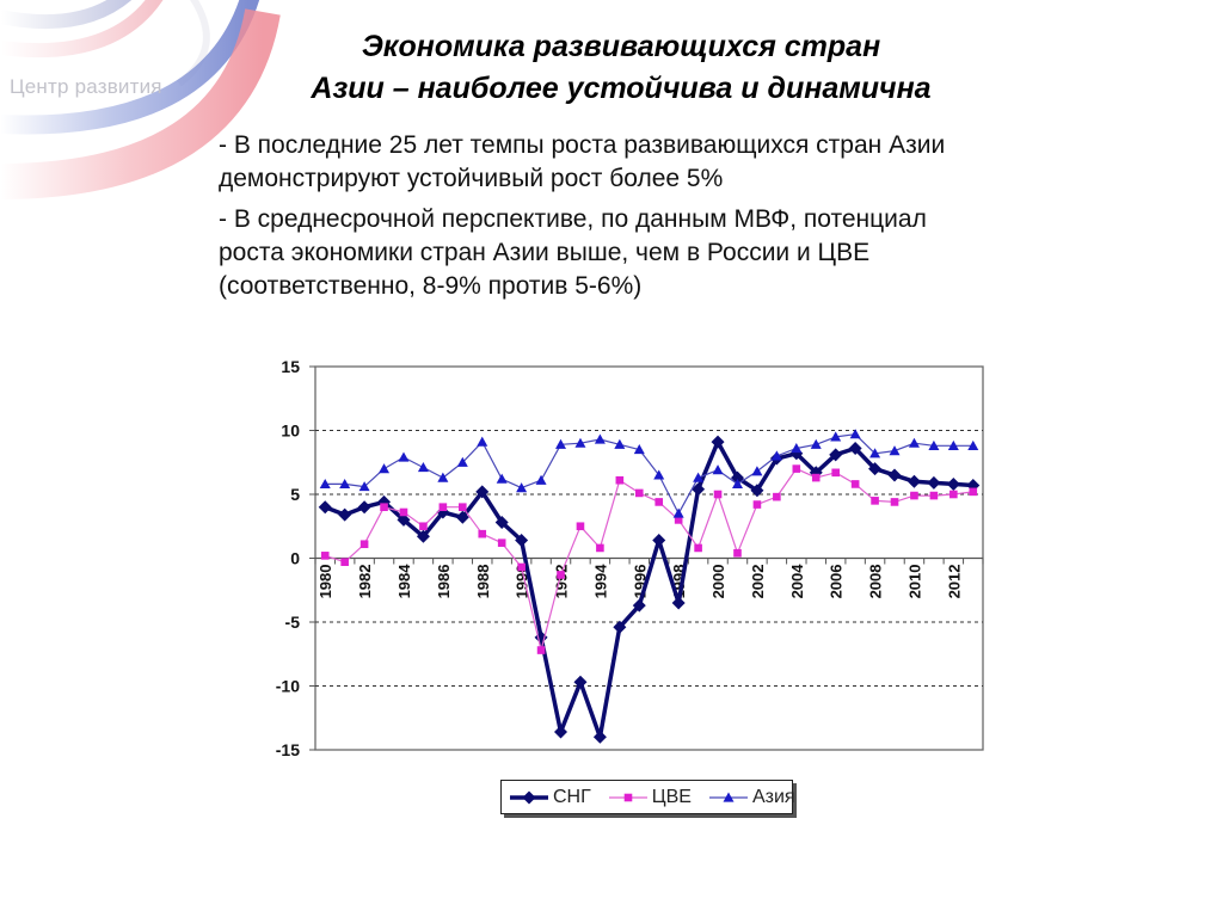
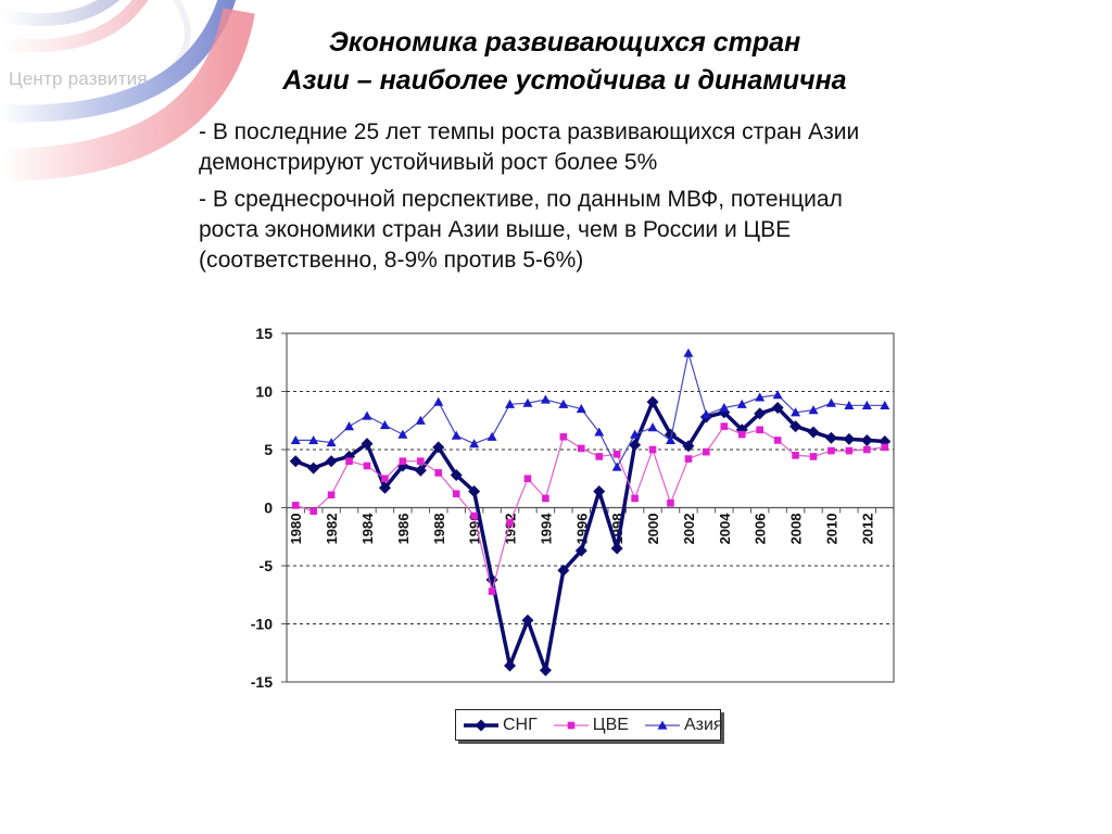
СНГ/1984: 3.0 -> 5.5
ЦВЕ/1988: 1.9 -> 3.0
ЦВЕ/1998: 3.0 -> 4.6
Азия/2002: 6.8 -> 13.3
